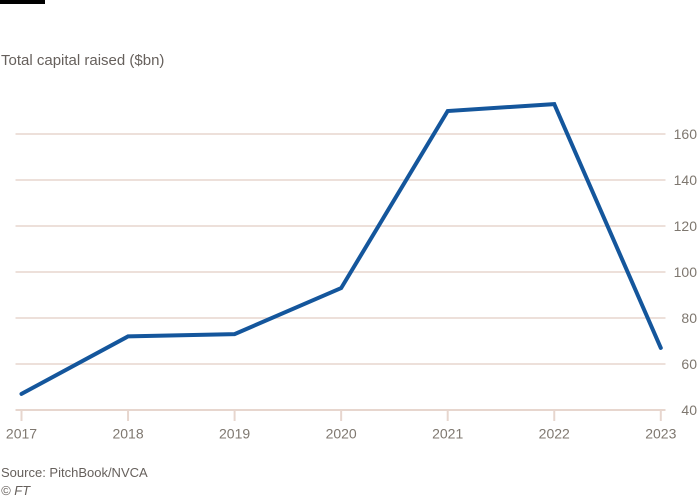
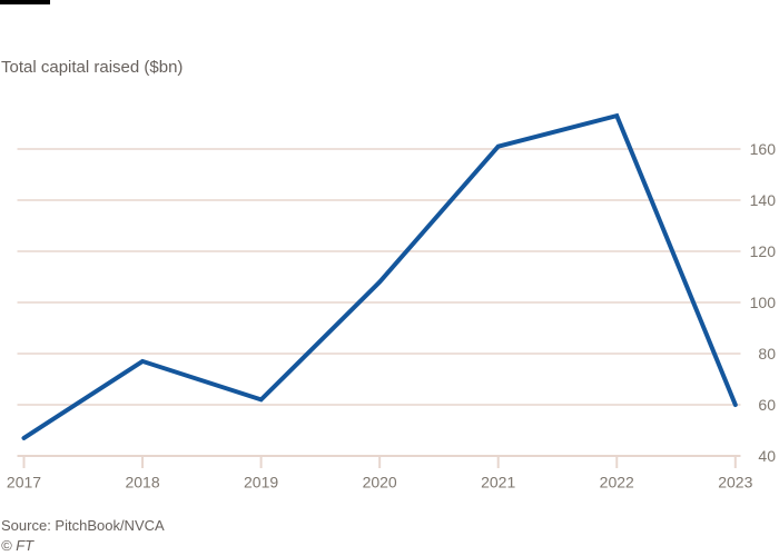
2018: 72 -> 77
2019: 73 -> 62
2020: 93 -> 108
2021: 170 -> 161
2023: 67 -> 60
